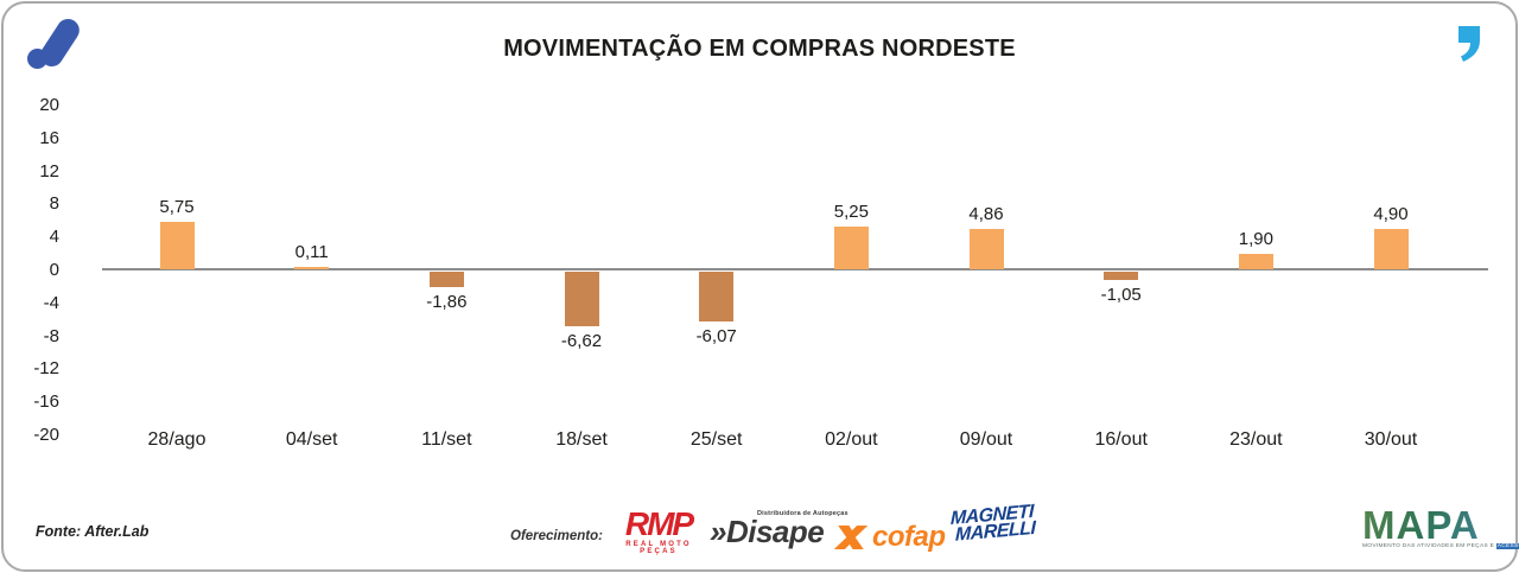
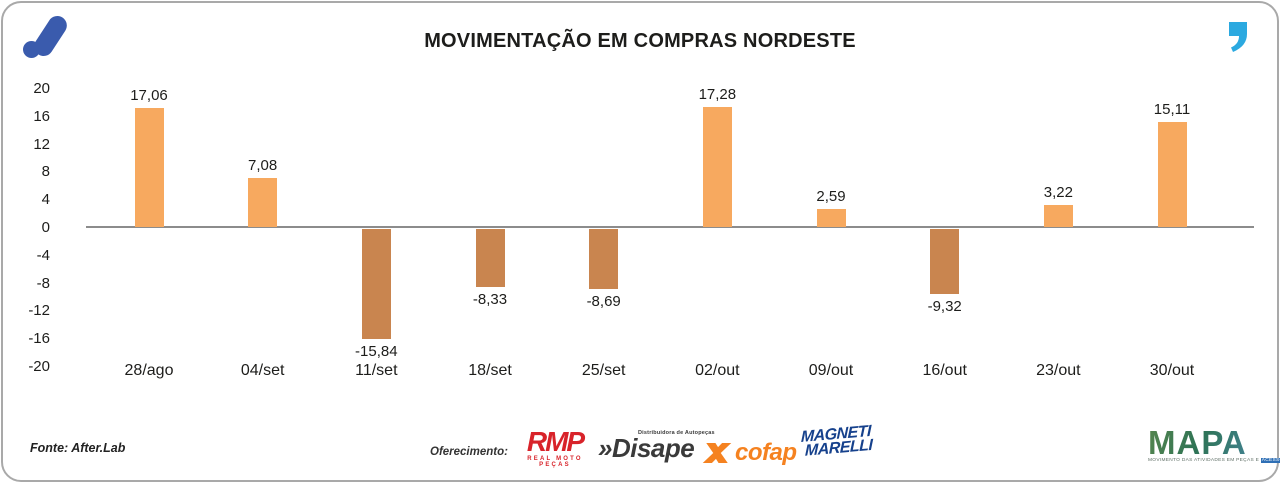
28/ago: 5,75 -> 17,06
04/set: 0,11 -> 7,08
11/set: -1,86 -> -15,84
18/set: -6,62 -> -8,33
25/set: -6,07 -> -8,69
02/out: 5,25 -> 17,28
09/out: 4,86 -> 2,59
16/out: -1,05 -> -9,32
23/out: 1,90 -> 3,22
30/out: 4,90 -> 15,11
